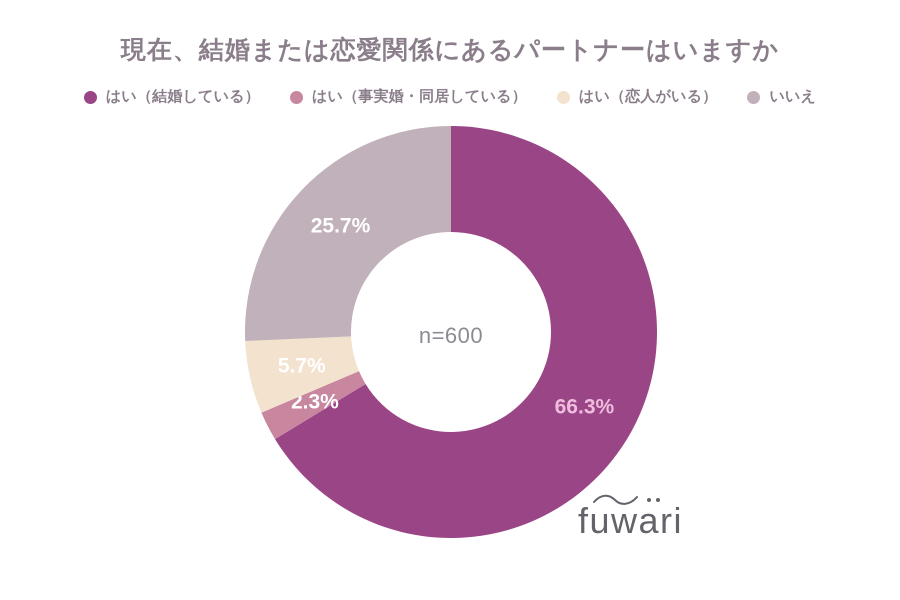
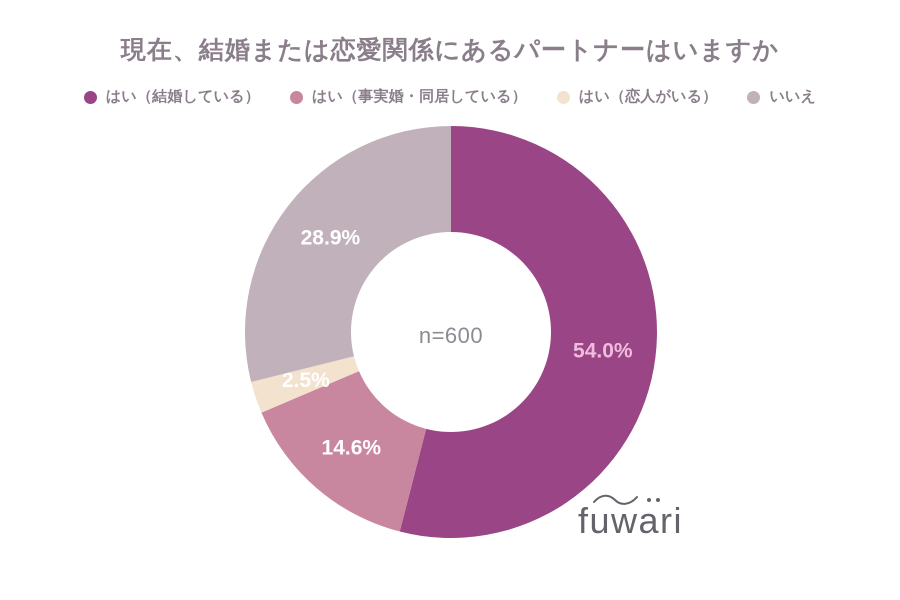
はい（結婚している）: 66.3% -> 54.0%
はい（事実婚・同居している）: 2.3% -> 14.6%
はい（恋人がいる）: 5.7% -> 2.5%
いいえ: 25.7% -> 28.9%
